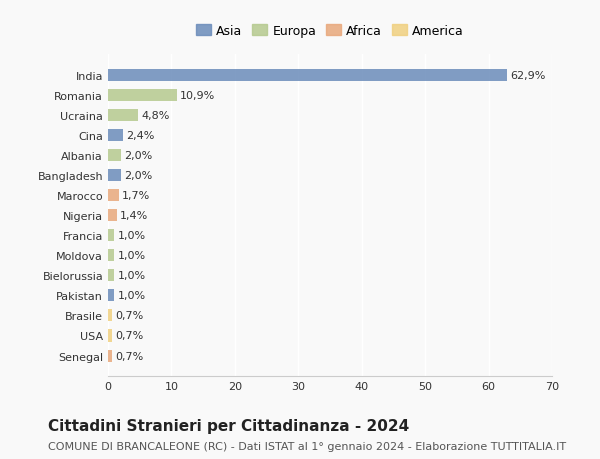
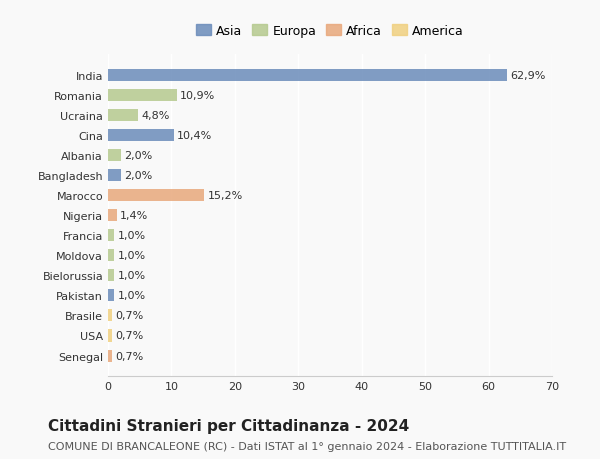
Cina: 2,4% -> 10,4%
Marocco: 1,7% -> 15,2%
